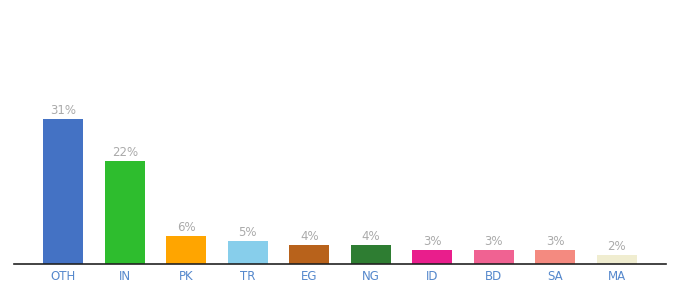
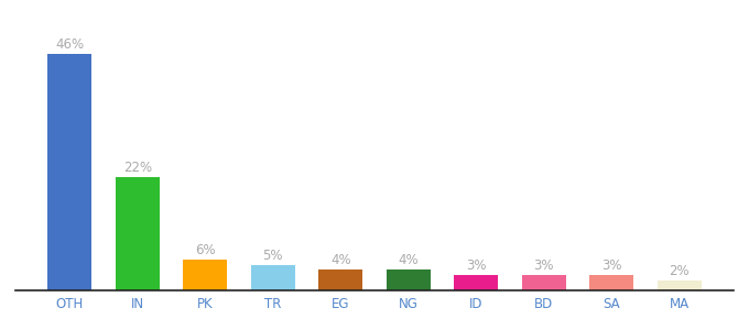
OTH: 31% -> 46%
